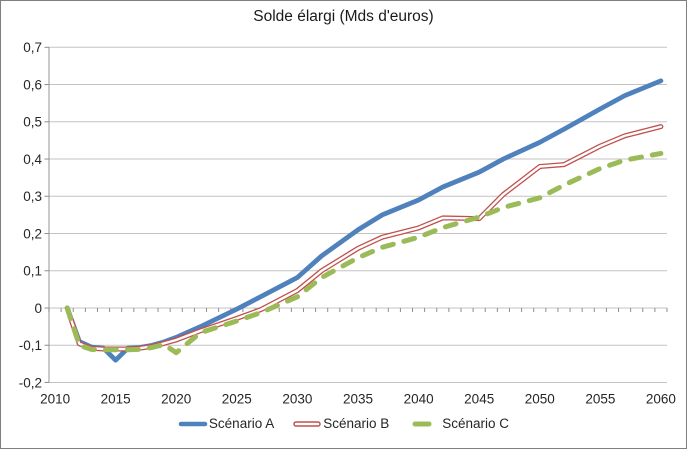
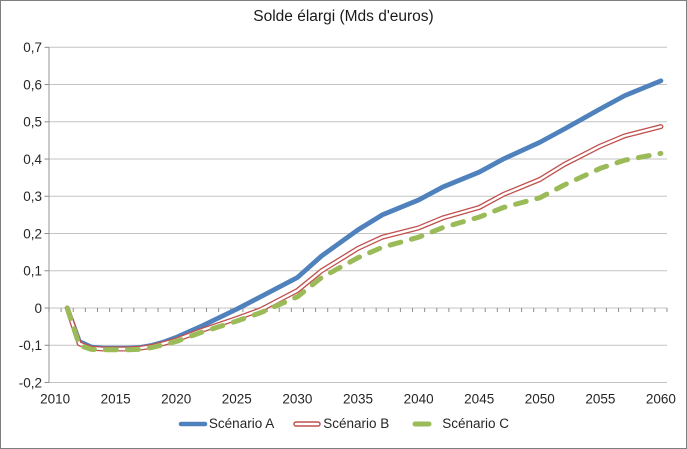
Scénario A/2015: -0,14 -> -0,11
Scénario C/2020: -0,12 -> -0,09
Scénario B/2045: 0,24 -> 0,27
Scénario B/2050: 0,38 -> 0,34
